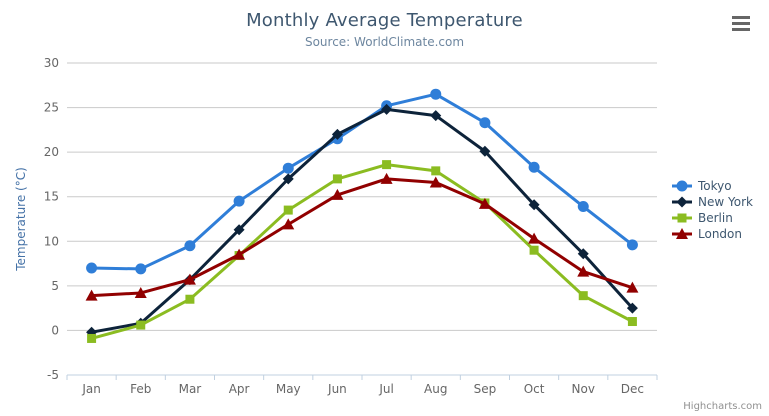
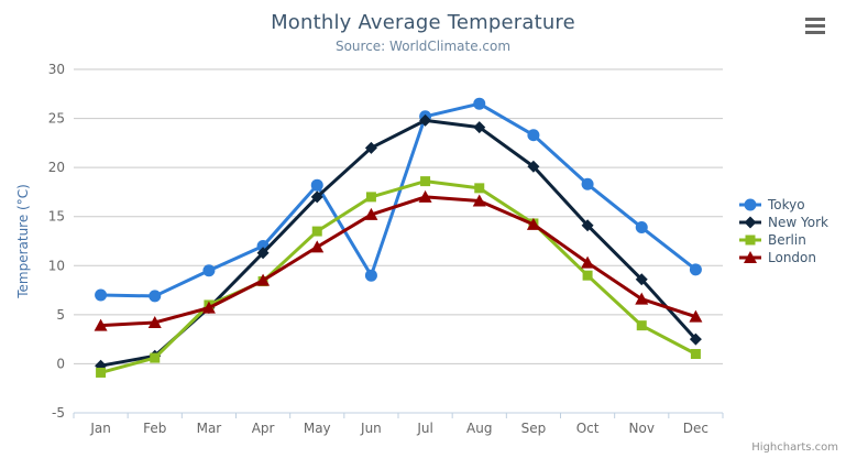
Berlin/Mar: 4 -> 6
Tokyo/Apr: 14 -> 12
Tokyo/Jun: 22 -> 9
